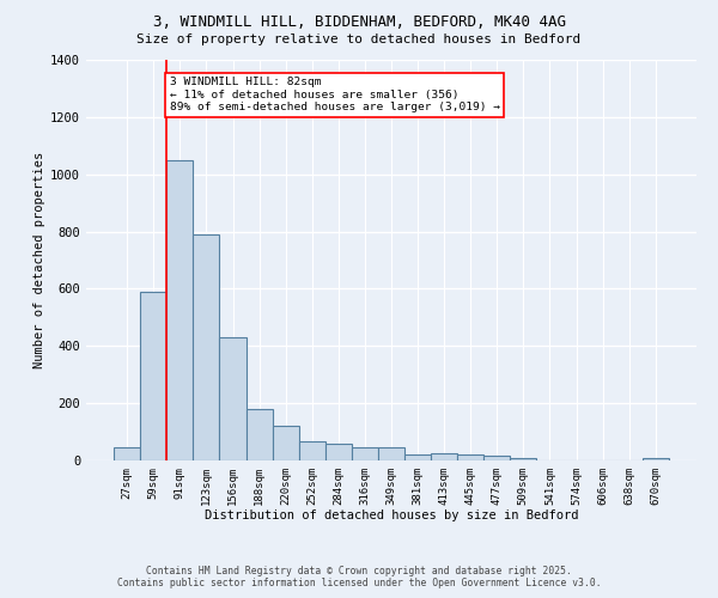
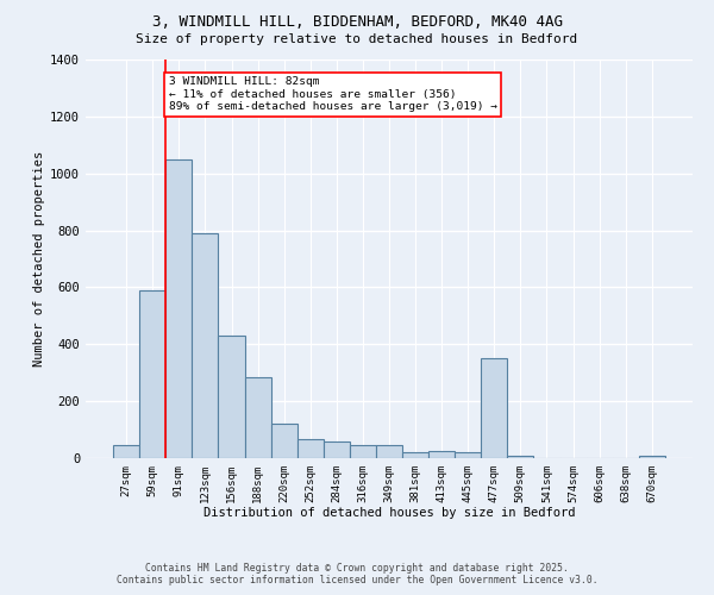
188sqm: 180 -> 285
477sqm: 15 -> 350
